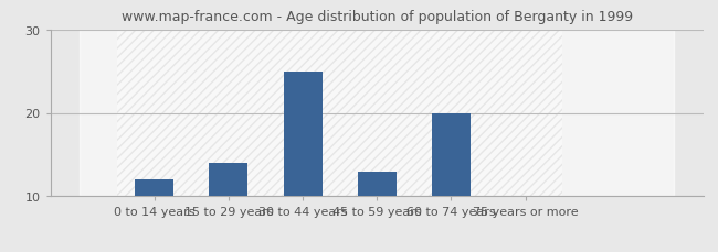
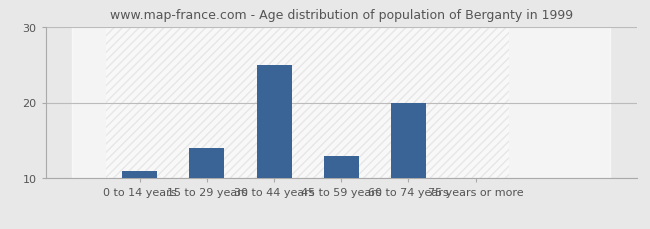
0 to 14 years: 12 -> 11
